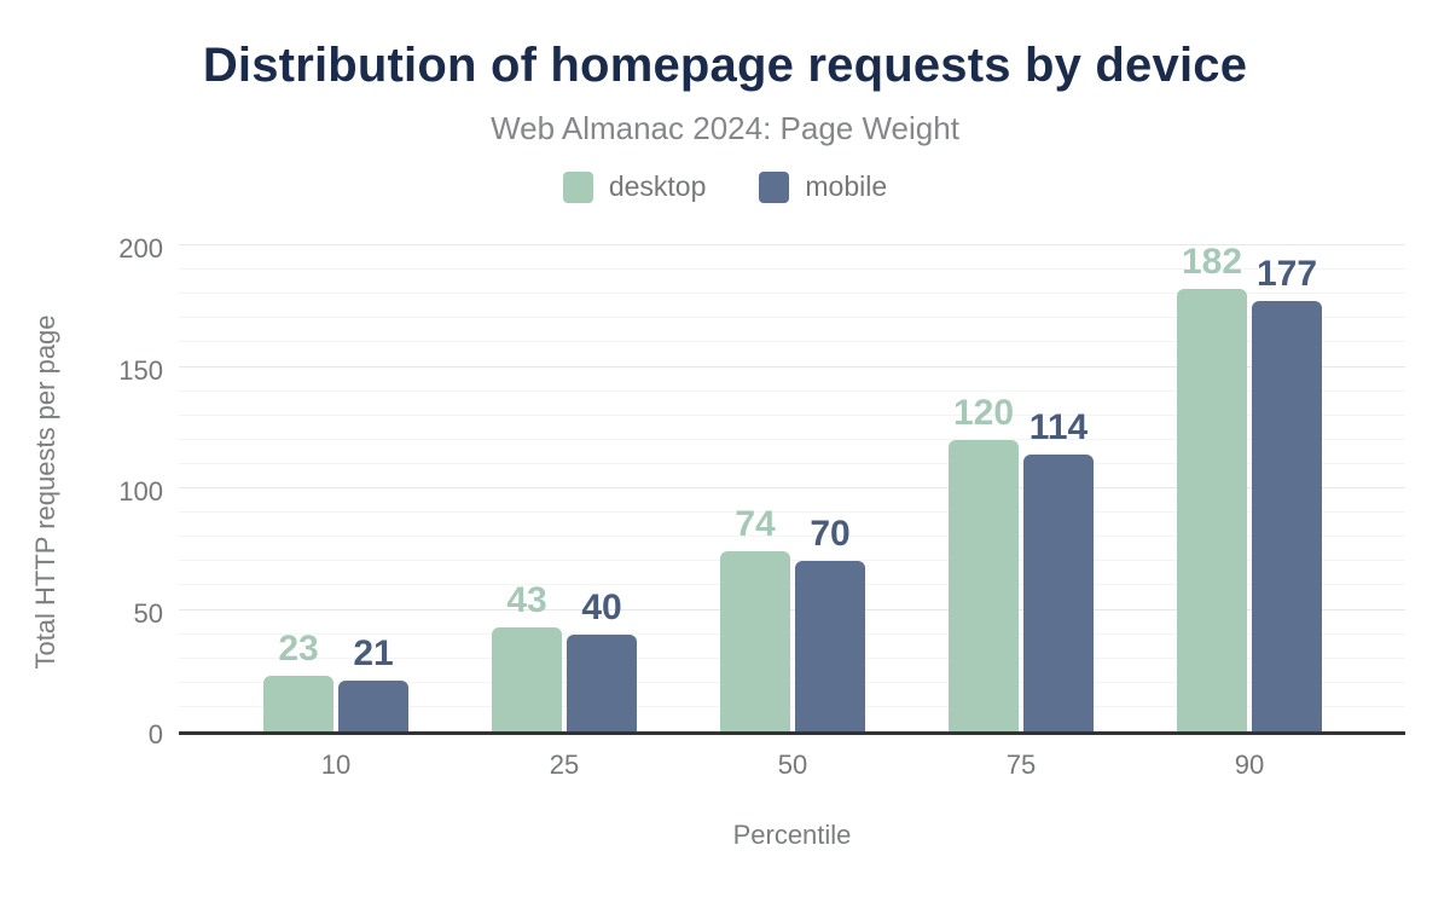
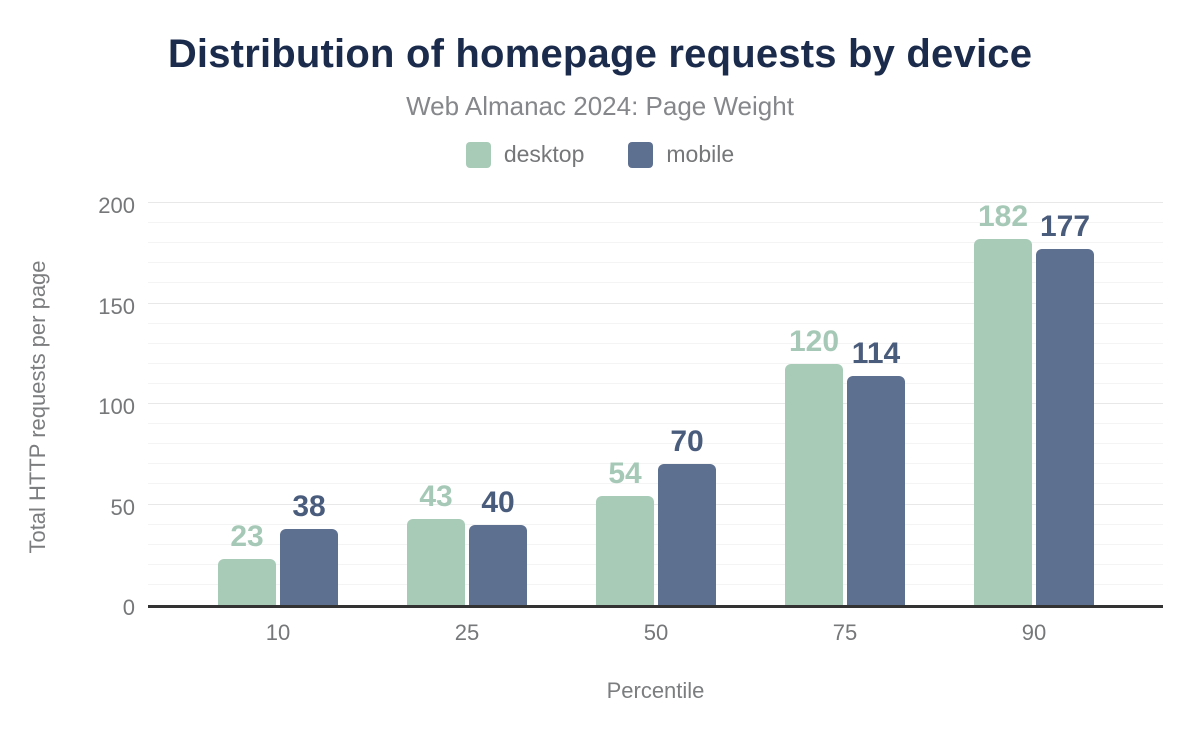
mobile/10: 21 -> 38
desktop/50: 74 -> 54
